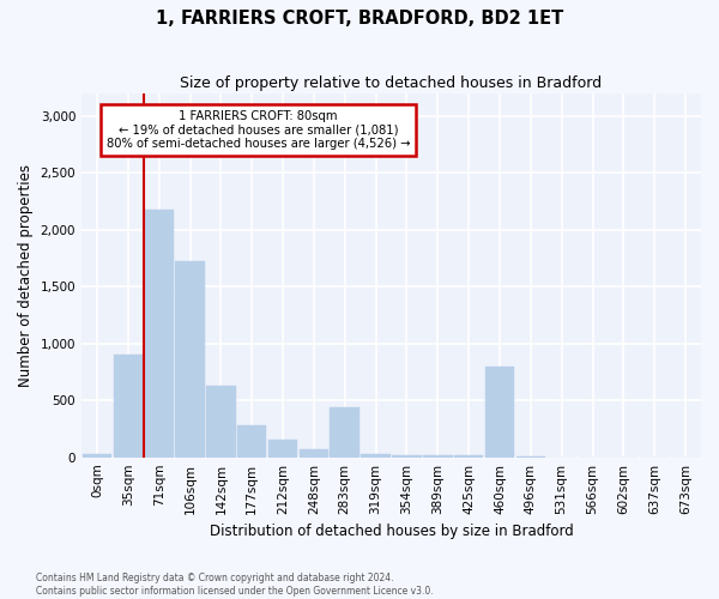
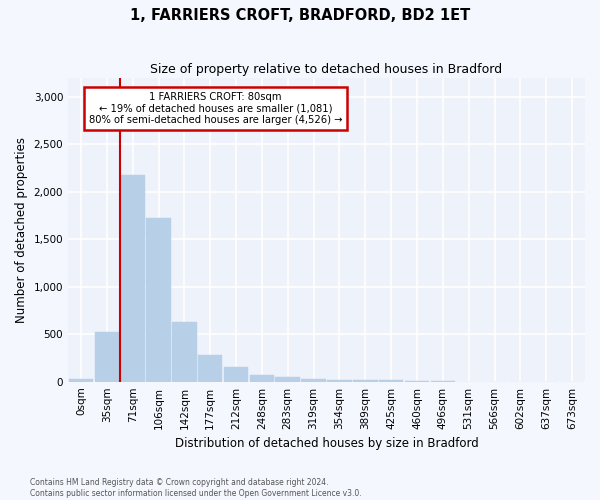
35sqm: 900 -> 520
283sqm: 440 -> 40
460sqm: 800 -> 0
